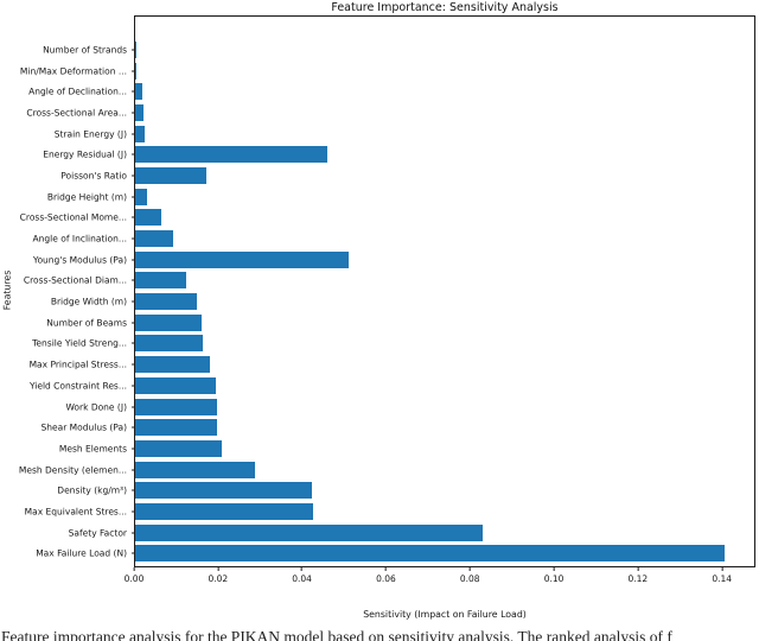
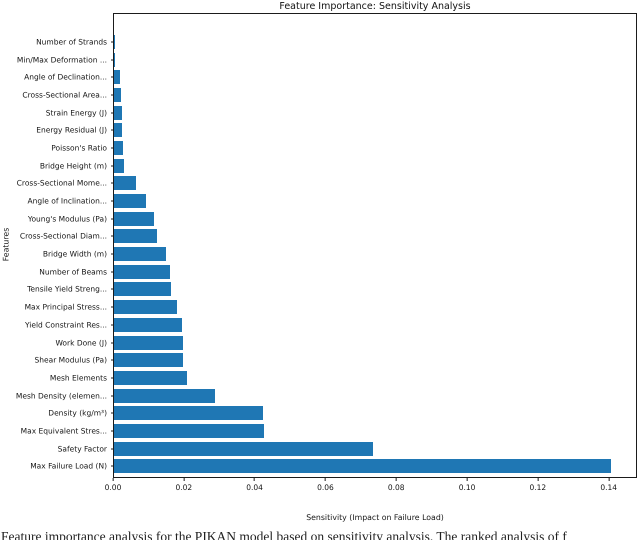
Energy Residual (J): 0.046 -> 0.002
Poisson's Ratio: 0.017 -> 0.003
Young's Modulus (Pa): 0.051 -> 0.011
Safety Factor: 0.083 -> 0.073
